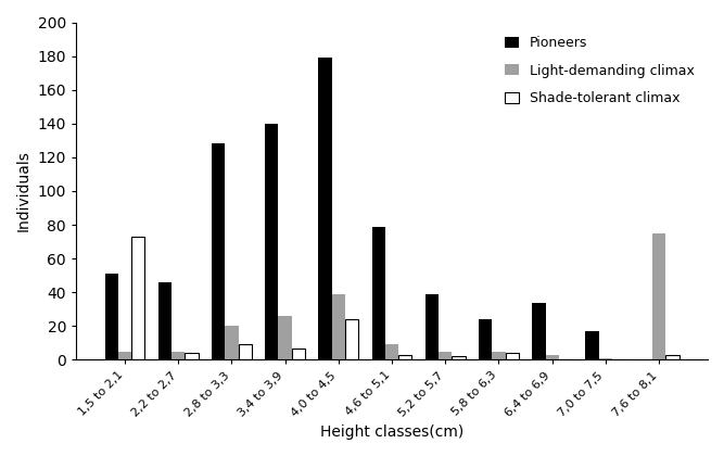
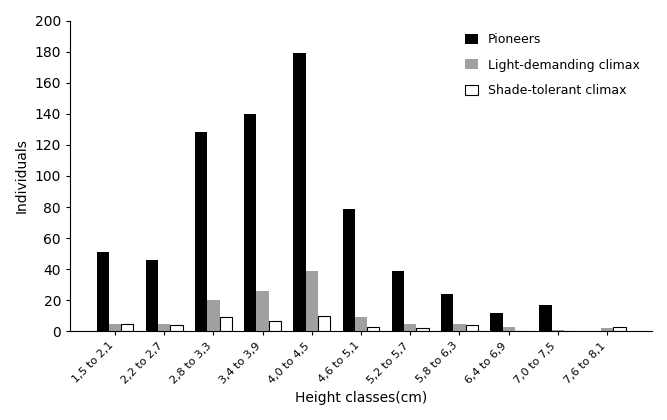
Shade-tolerant climax/1,5 to 2,1: 73 -> 5
Shade-tolerant climax/4,0 to 4,5: 24 -> 10
Pioneers/6,4 to 6,9: 34 -> 12
Light-demanding climax/7,6 to 8,1: 75 -> 2
